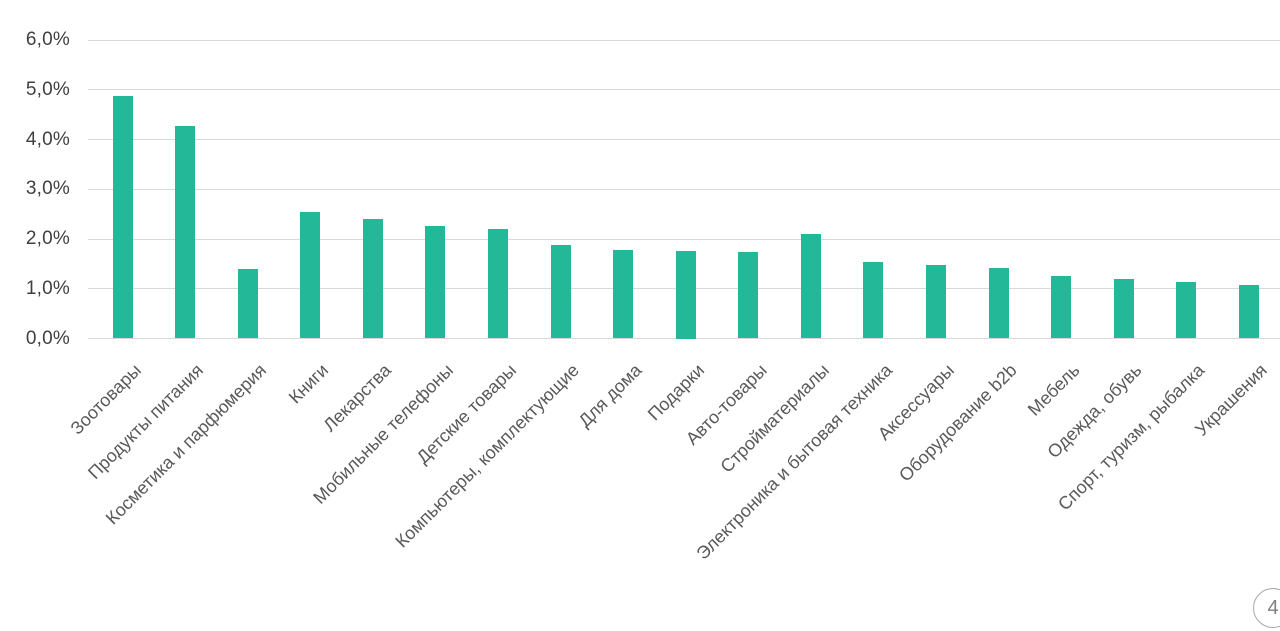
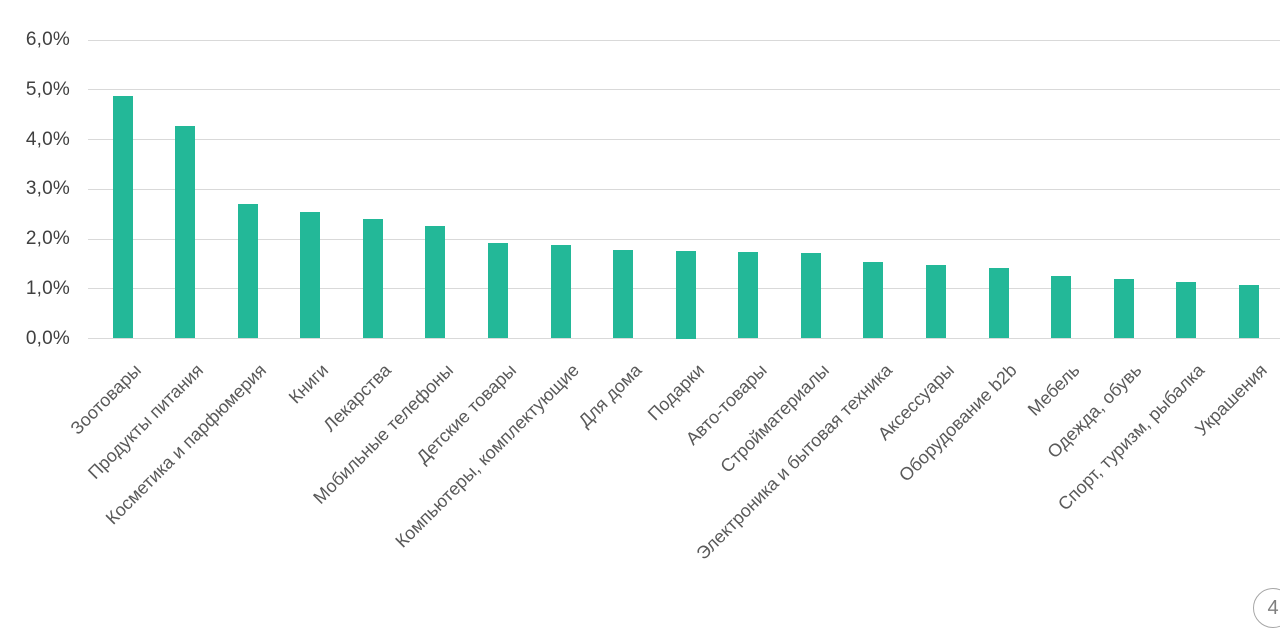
Косметика и парфюмерия: 1,4% -> 2,7%
Детские товары: 2,2% -> 1,9%
Стройматериалы: 2,1% -> 1,7%
